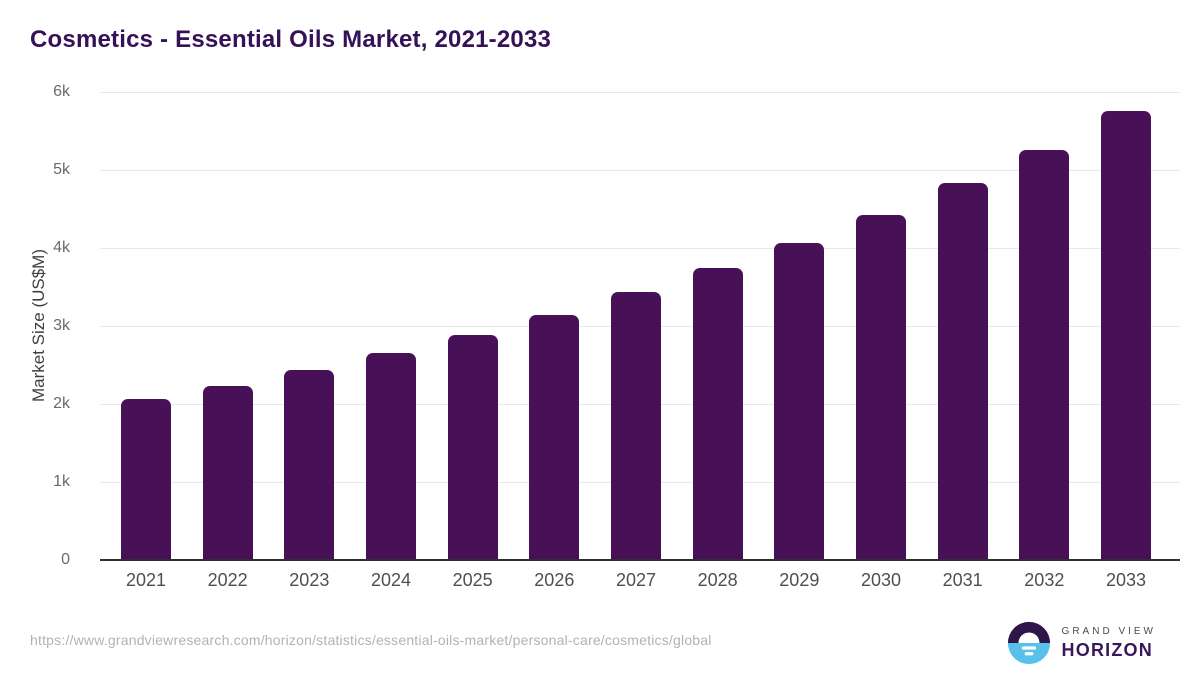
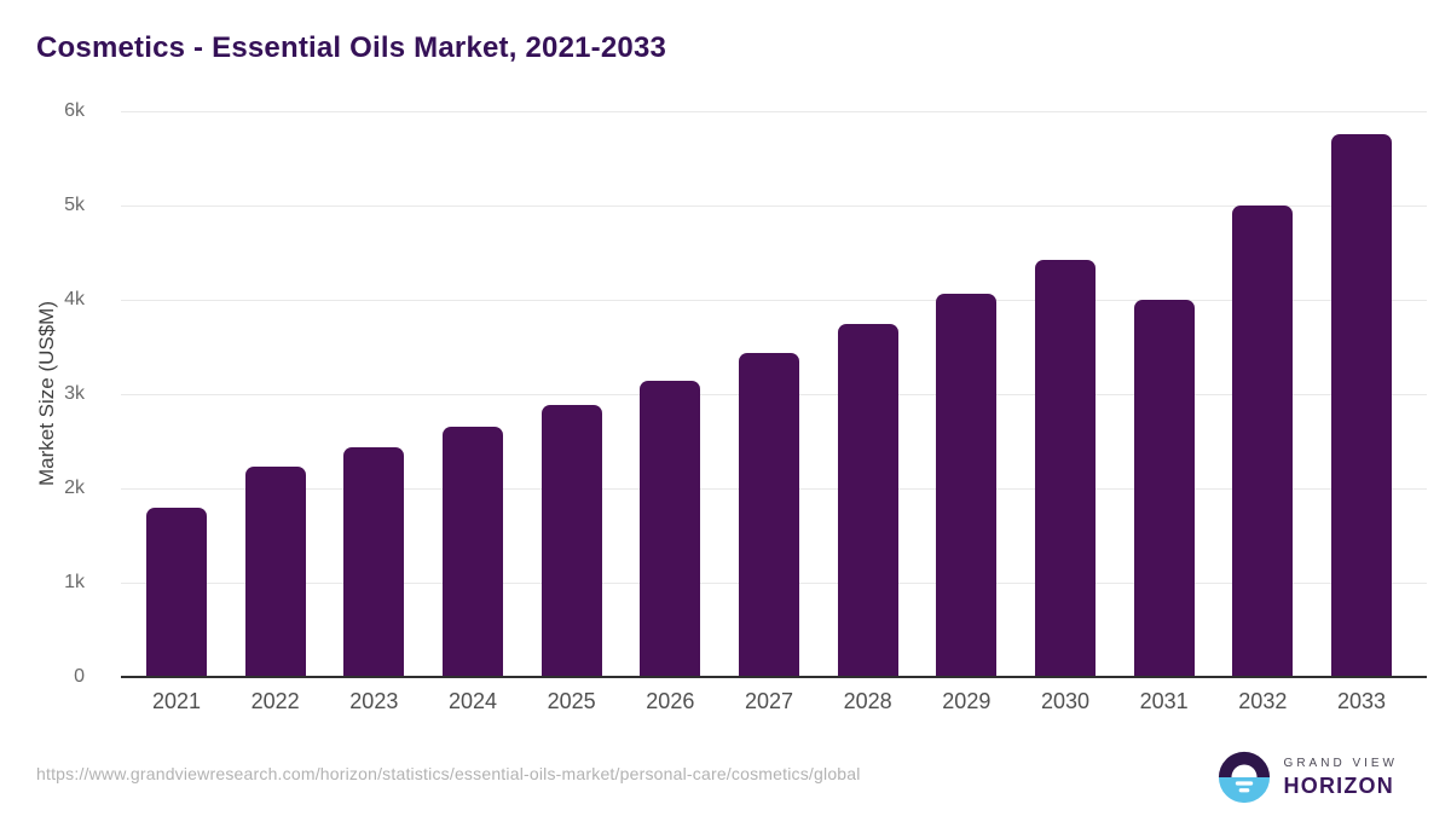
2021: 2.1k -> 1.8k
2031: 4.8k -> 4.0k
2032: 5.3k -> 5.0k
